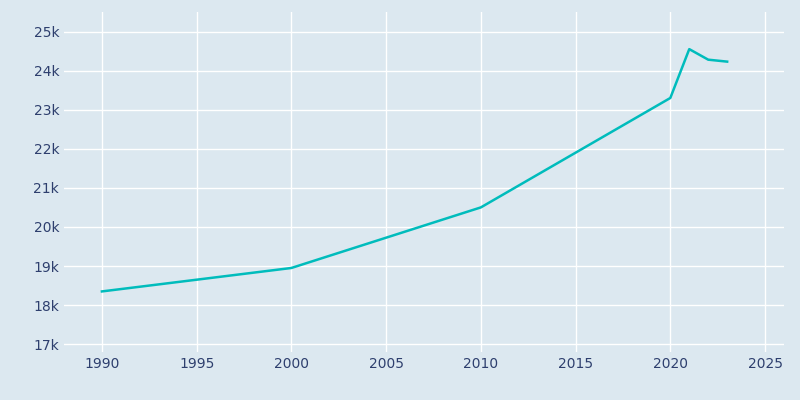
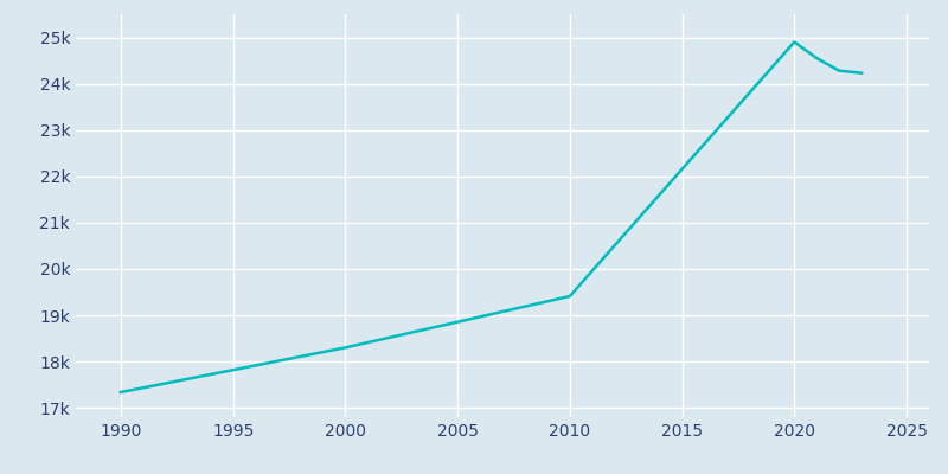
1990: 18.35k -> 17.34k
2000: 18.95k -> 18.30k
2010: 20.50k -> 19.41k
2020: 23.30k -> 24.90k
